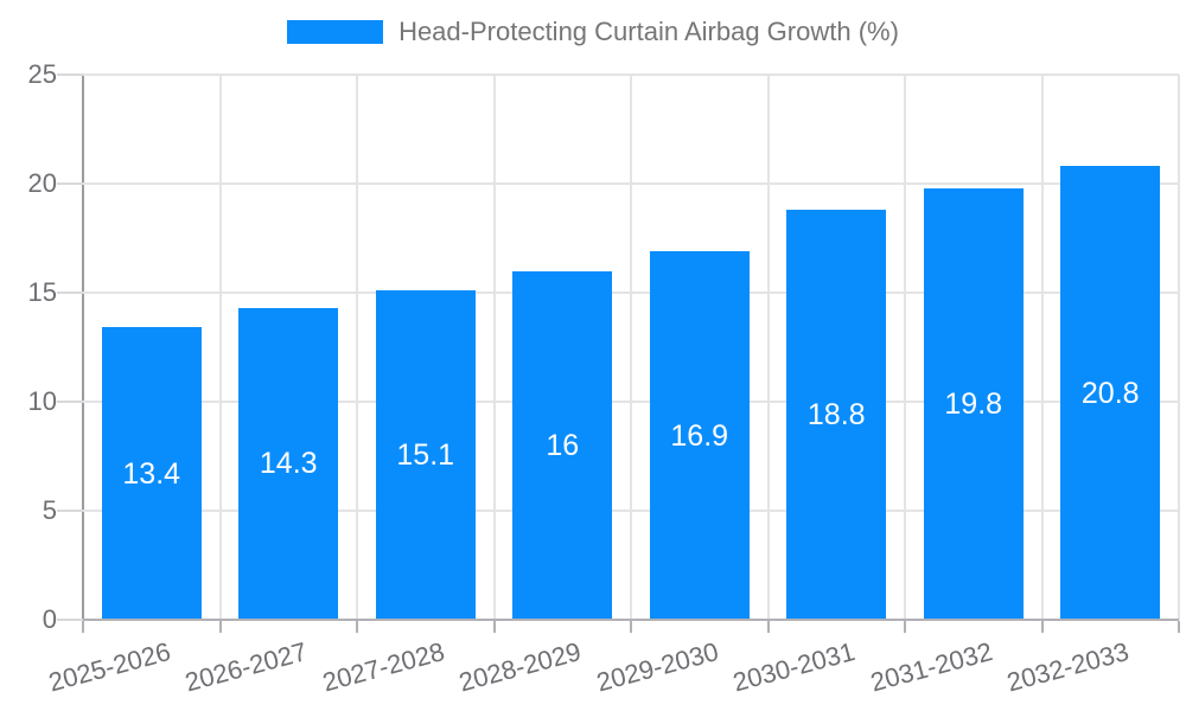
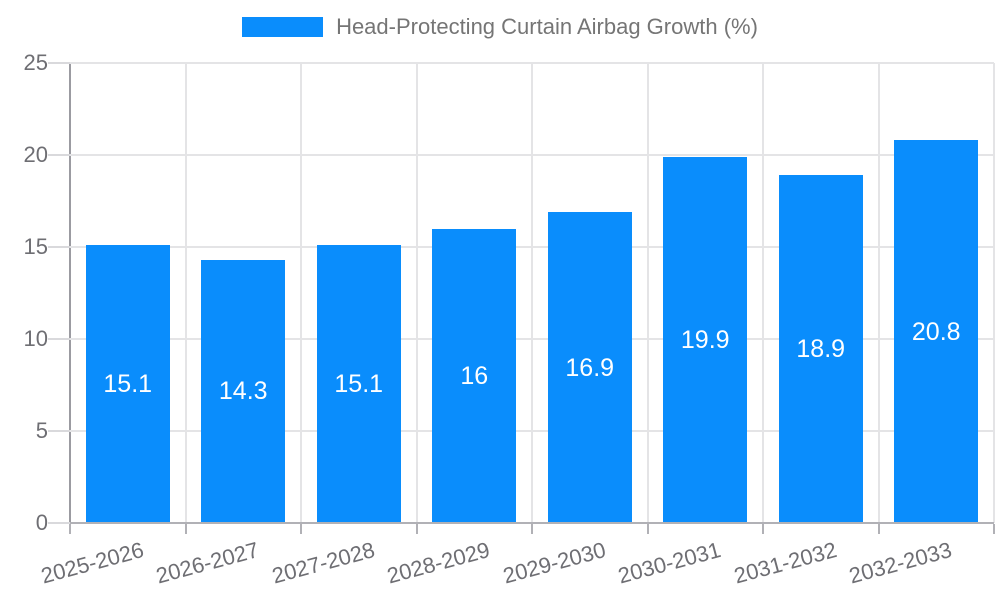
2025-2026: 13.4 -> 15.1
2030-2031: 18.8 -> 19.9
2031-2032: 19.8 -> 18.9
